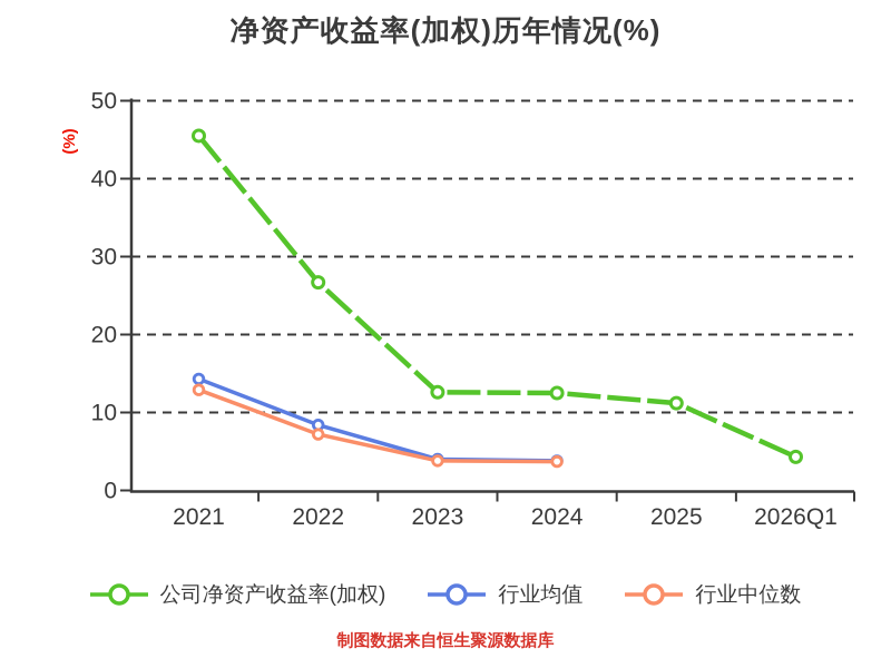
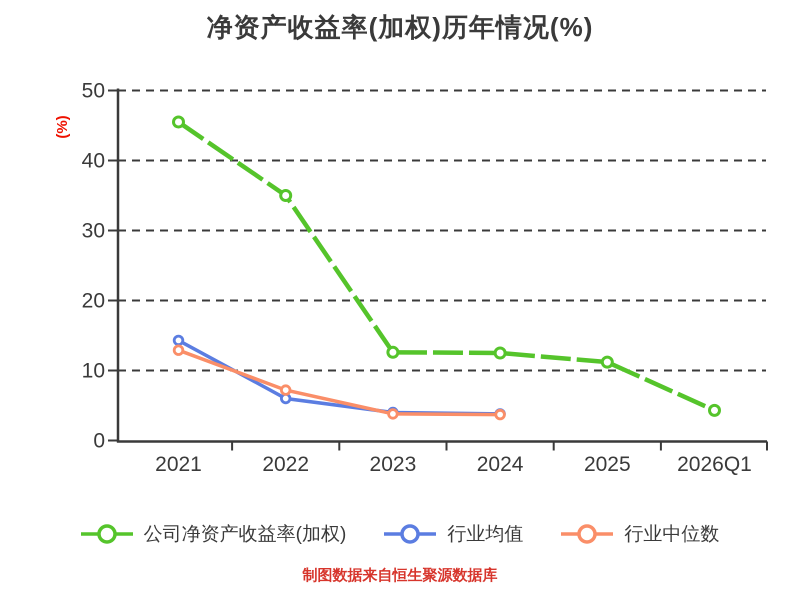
公司净资产收益率(加权)/2022: 27 -> 35
行业均值/2022: 8 -> 6
